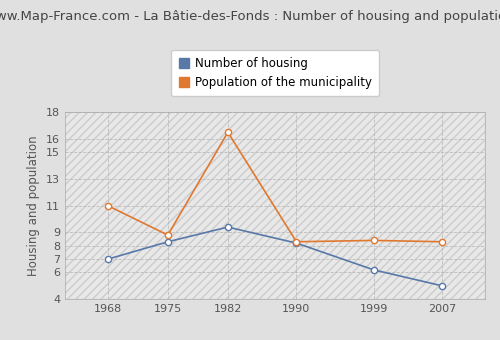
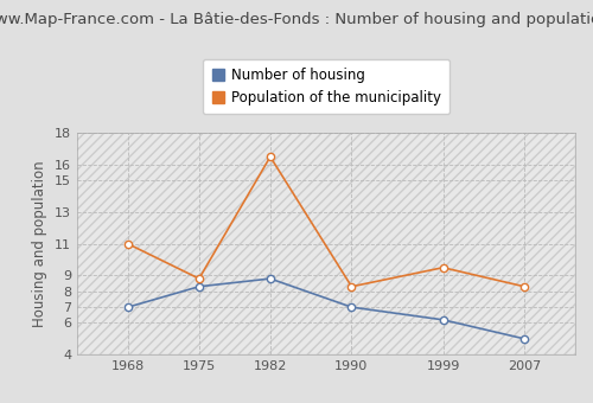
Number of housing/1982: 9.4 -> 8.8
Number of housing/1990: 8.2 -> 7.0
Population of the municipality/1999: 8.4 -> 9.5
